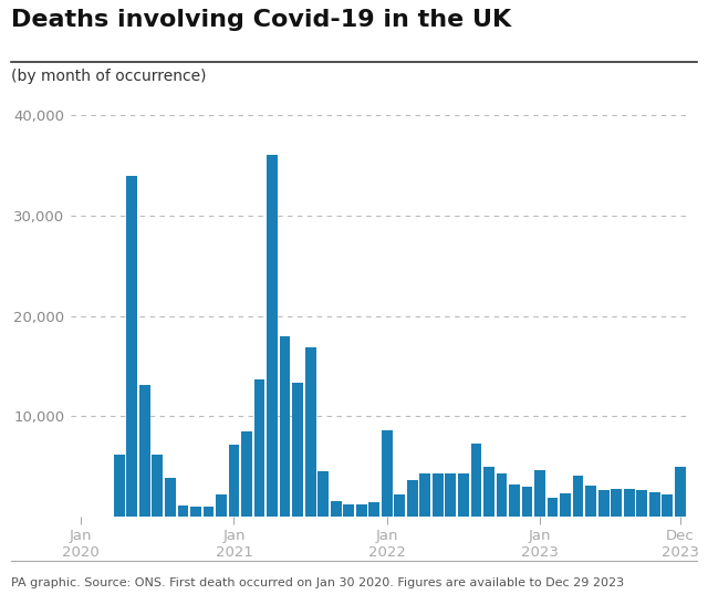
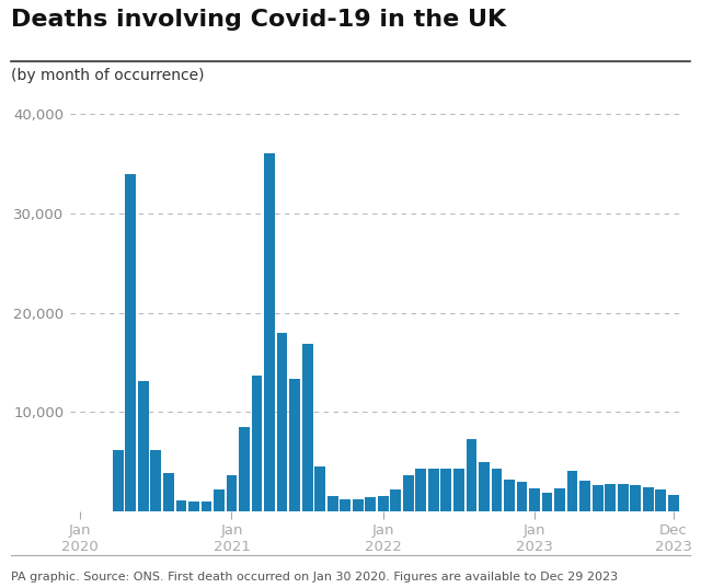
Jan 2021: 7,200 -> 3,700
Jan 2022: 8,600 -> 1,600
Jan 2023: 4,600 -> 2,400
Dec 2023: 5,000 -> 1,600
